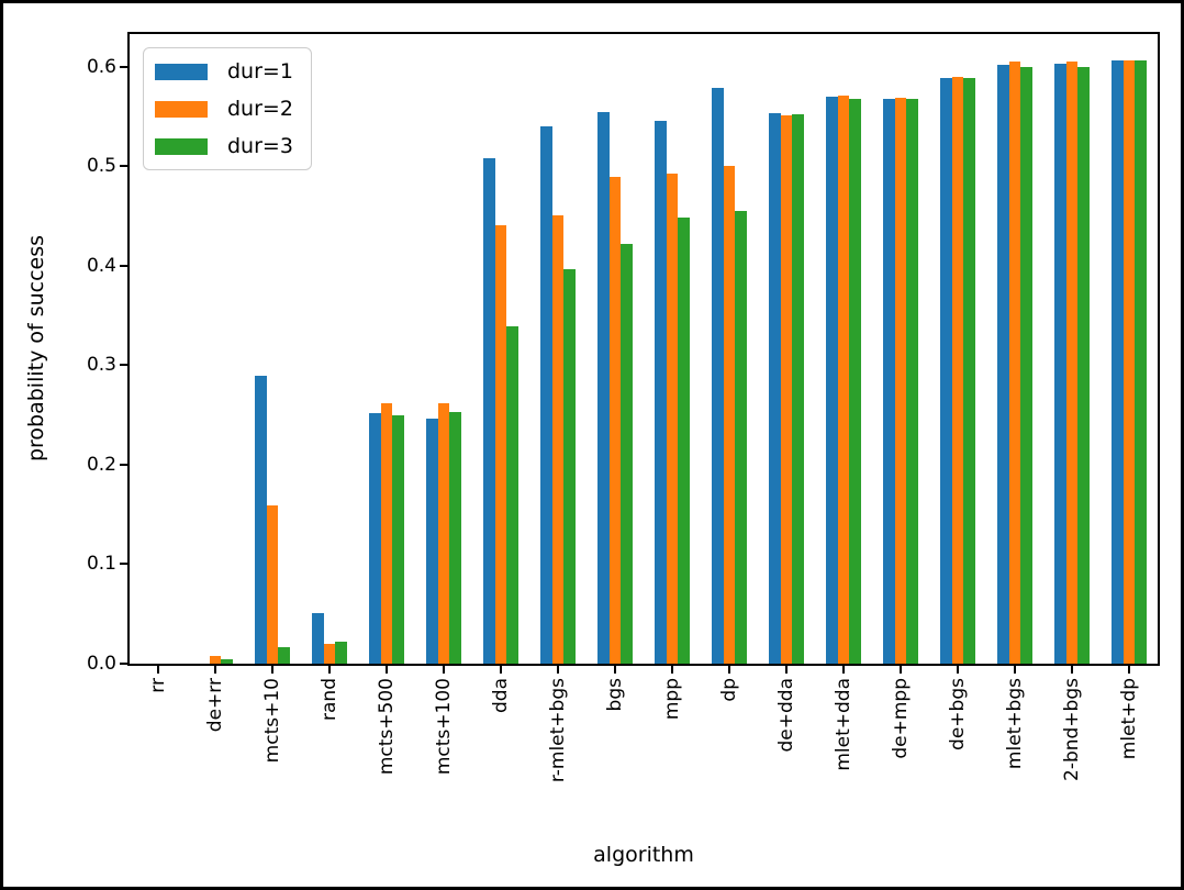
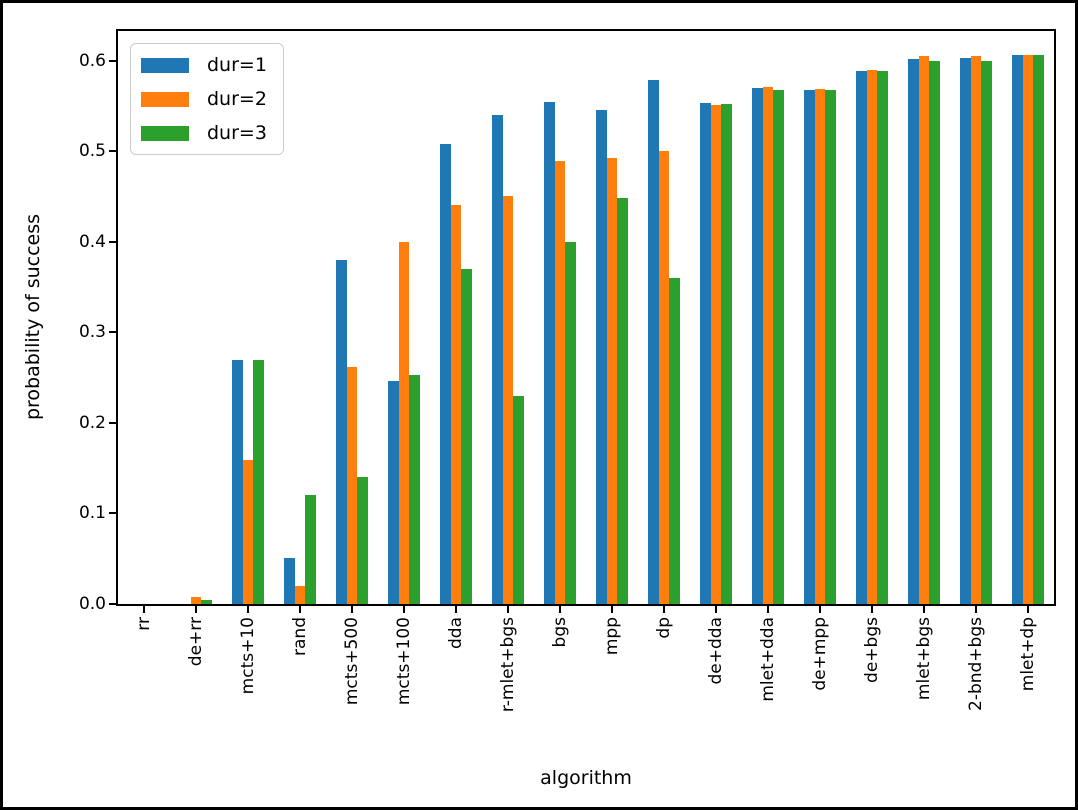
dur=1/mcts+10: 0.29 -> 0.27
dur=3/mcts+10: 0.02 -> 0.27
dur=3/rand: 0.02 -> 0.12
dur=1/mcts+500: 0.25 -> 0.38
dur=3/mcts+500: 0.25 -> 0.14
dur=2/mcts+100: 0.26 -> 0.40
dur=3/dda: 0.34 -> 0.37
dur=3/r-mlet+bgs: 0.40 -> 0.23
dur=3/bgs: 0.42 -> 0.40
dur=3/dp: 0.46 -> 0.36
